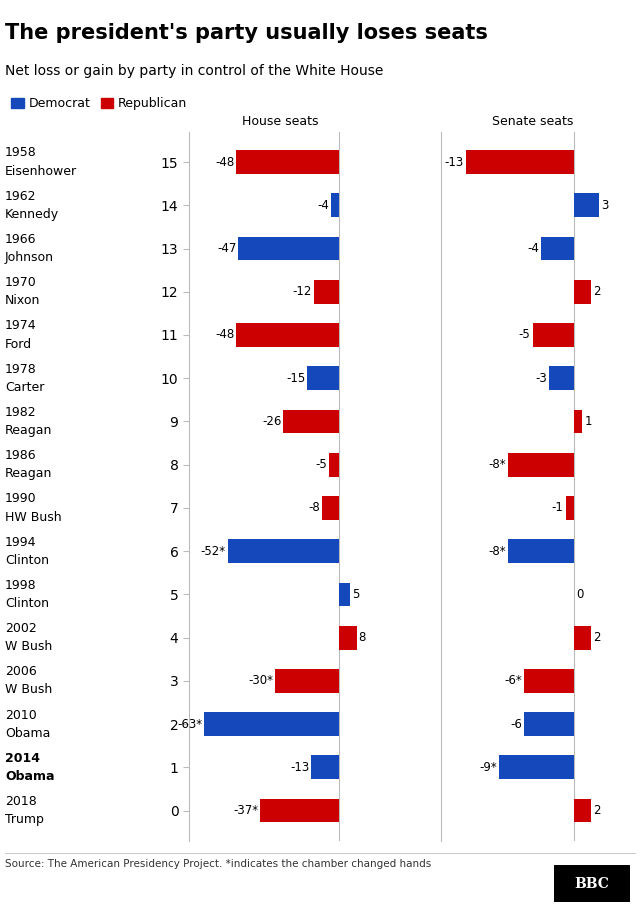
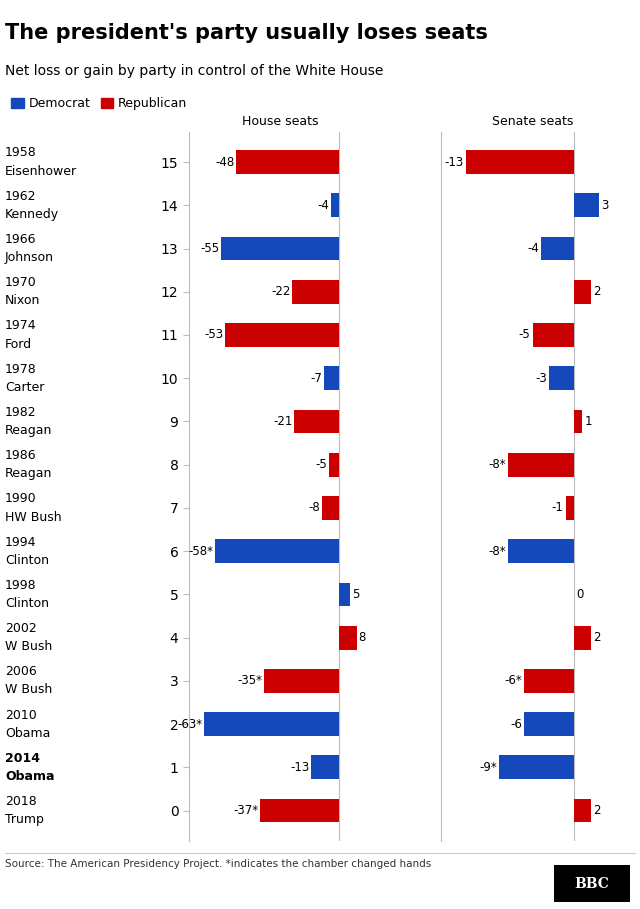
House seats/13: -47 -> -55
House seats/12: -12 -> -22
House seats/11: -48 -> -53
House seats/10: -15 -> -7
House seats/9: -26 -> -21
House seats/6: -52* -> -58*
House seats/3: -30* -> -35*
